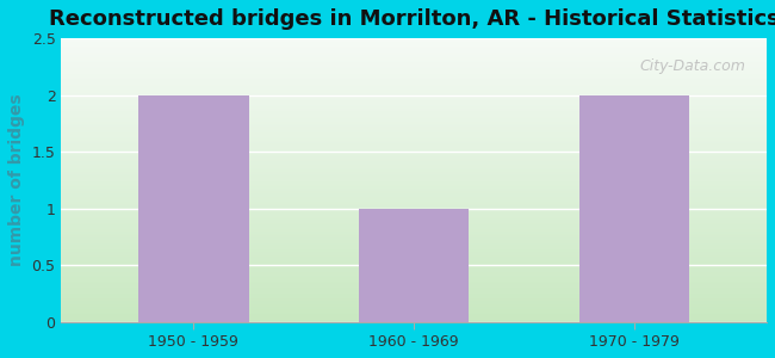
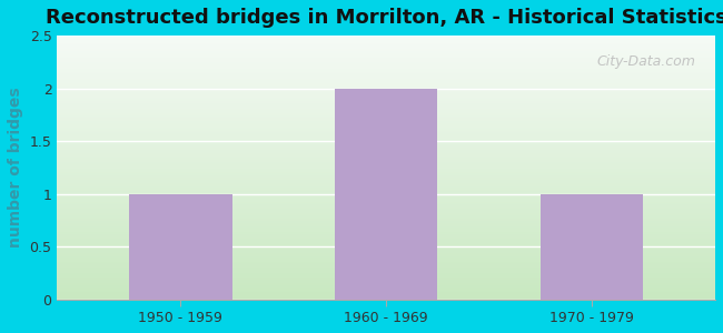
1950 - 1959: 2 -> 1
1960 - 1969: 1 -> 2
1970 - 1979: 2 -> 1
